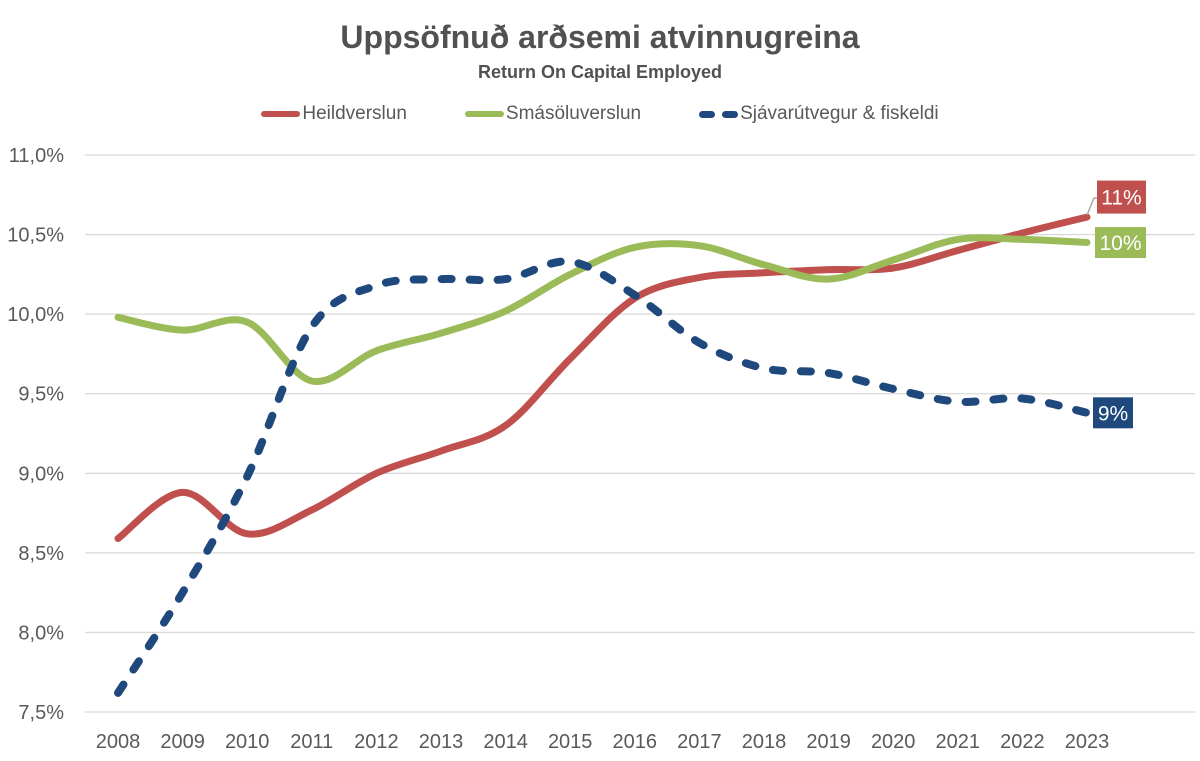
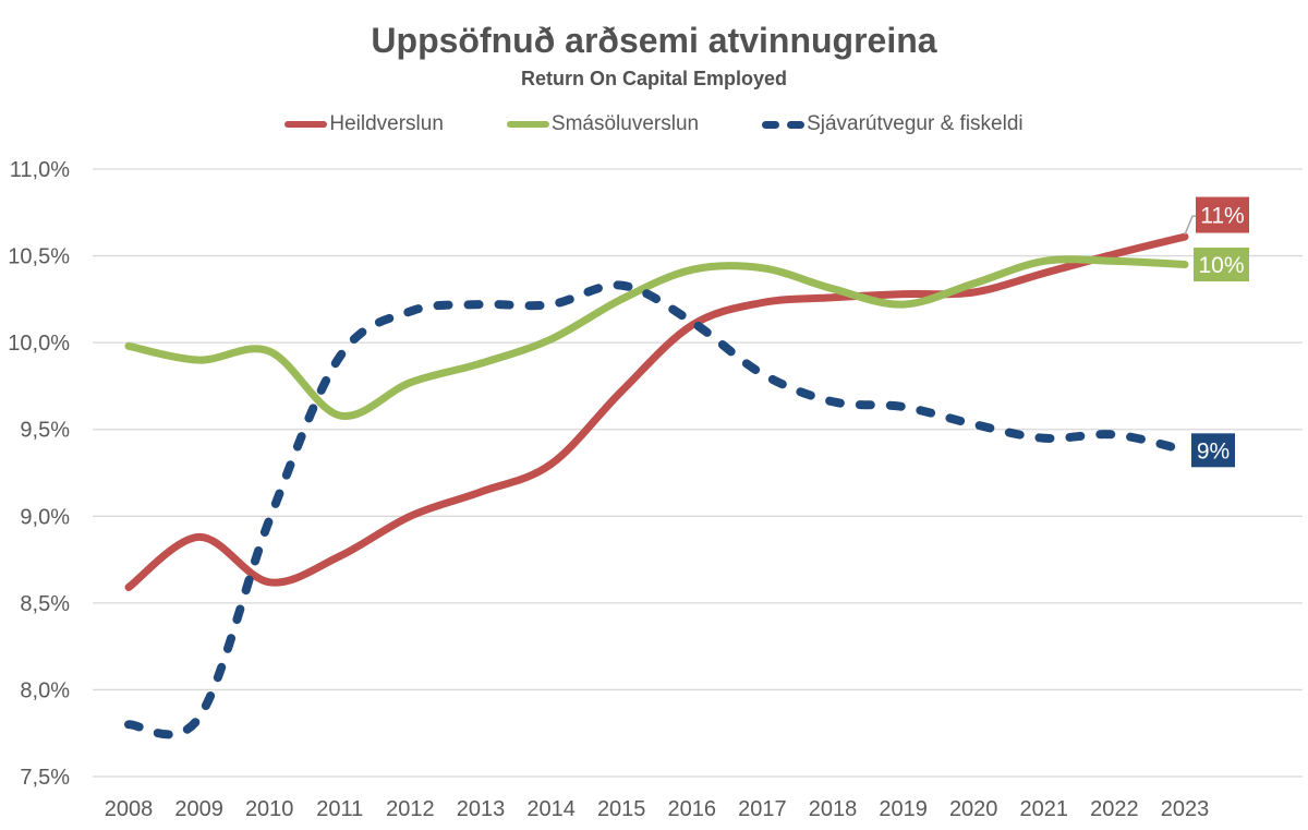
Sjávarútvegur & fiskeldi/2008: 7,62% -> 7,80%
Sjávarútvegur & fiskeldi/2009: 8,25% -> 7,84%
